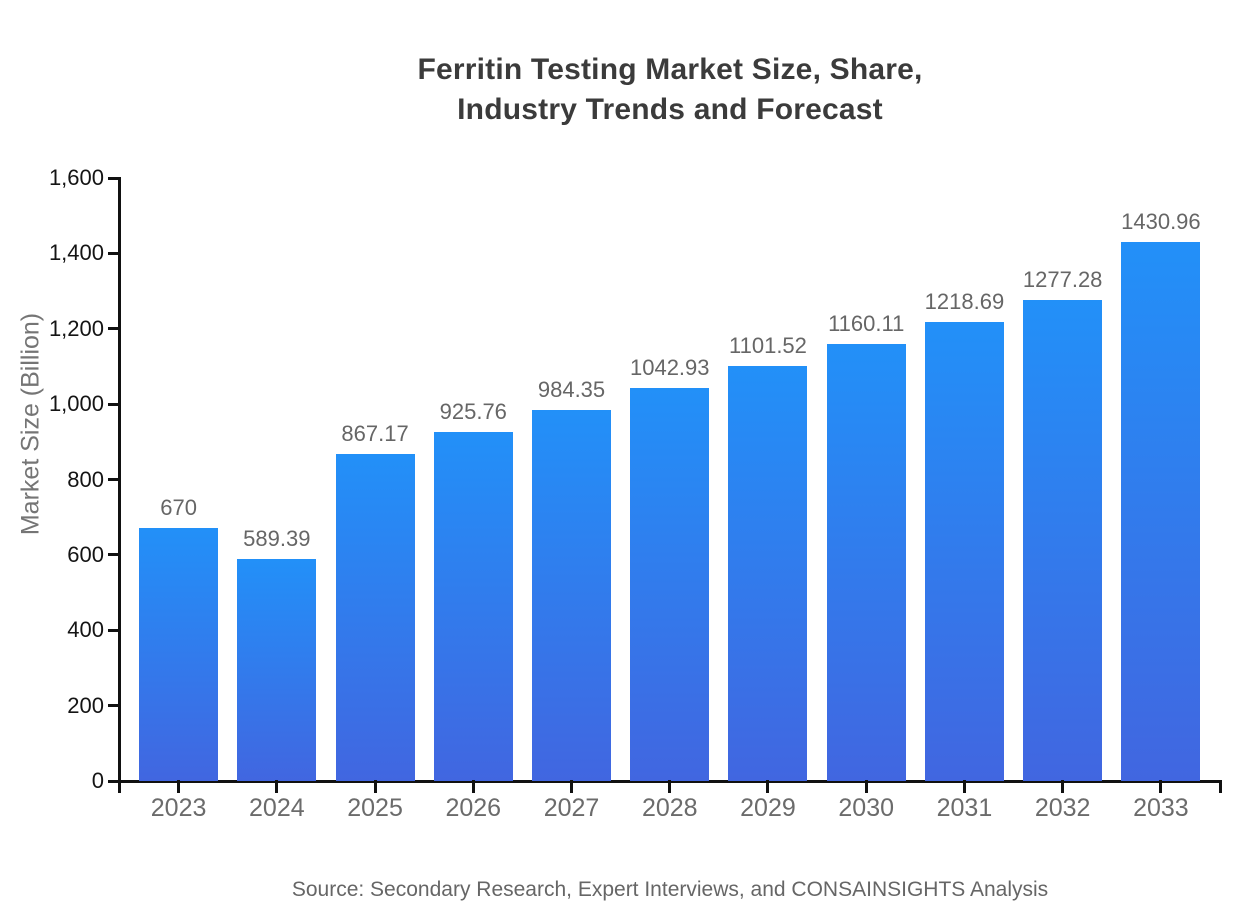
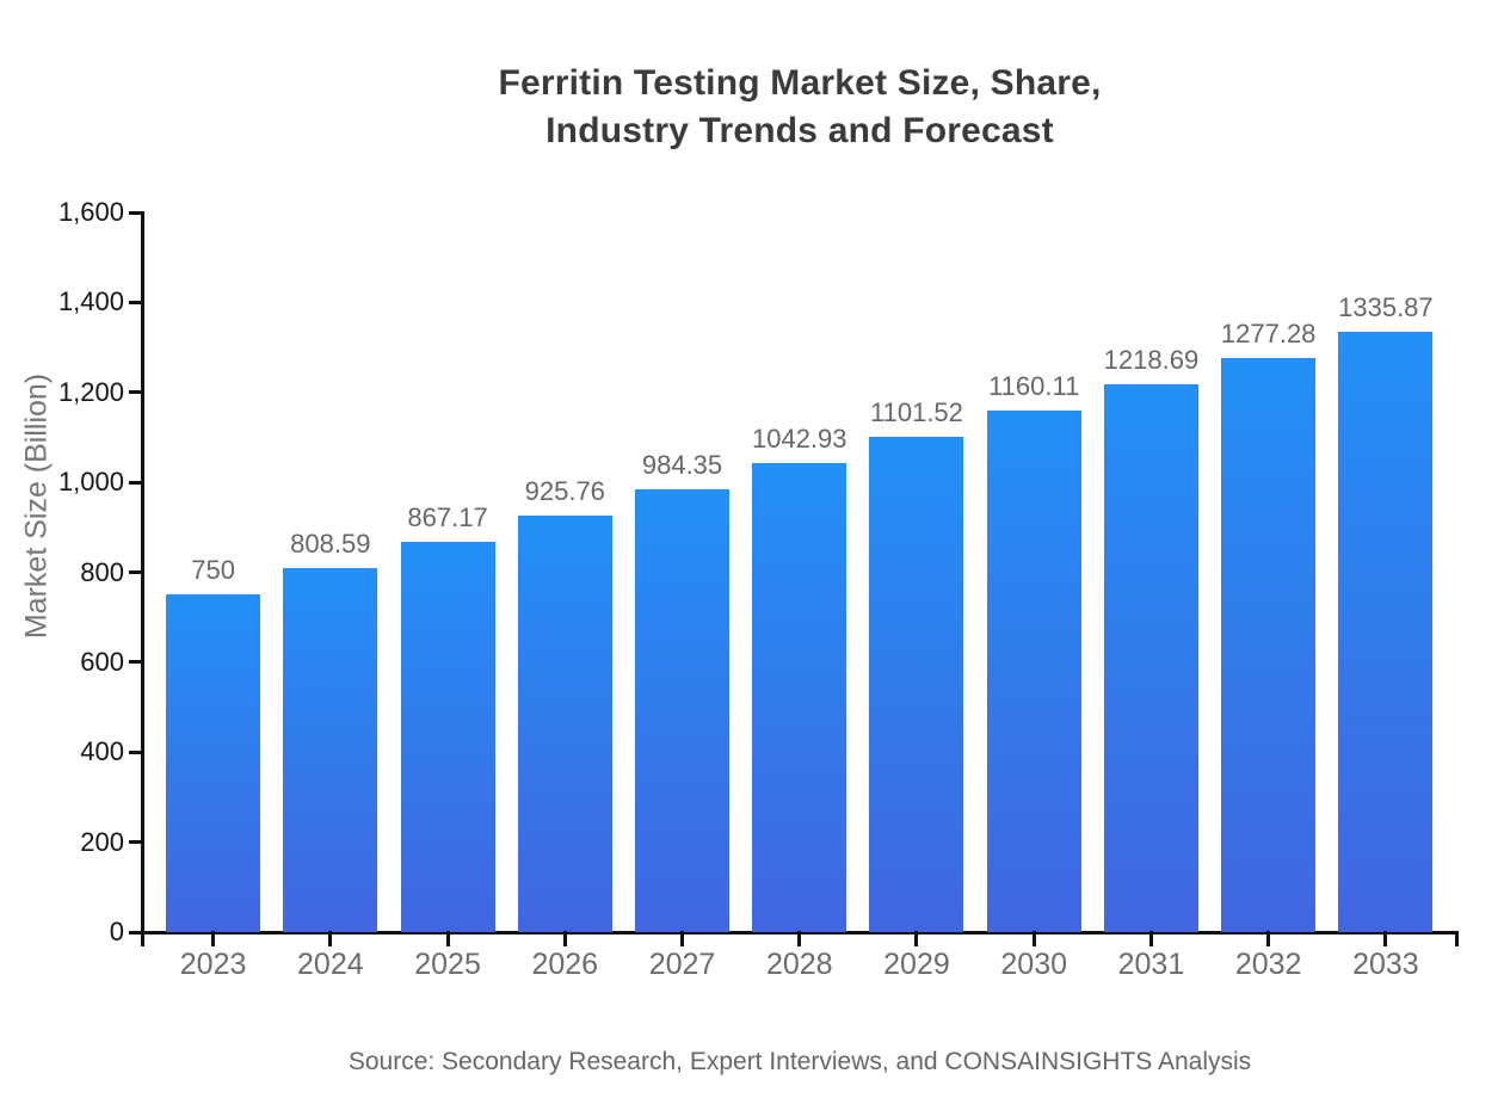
2023: 670 -> 750
2024: 589.39 -> 808.59
2033: 1430.96 -> 1335.87
